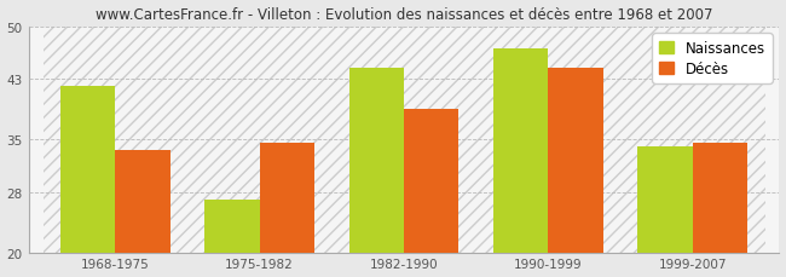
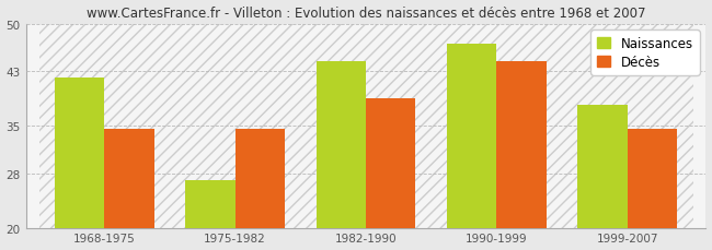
Décès/1968-1975: 33.5 -> 34.6
Naissances/1999-2007: 34.0 -> 38.0
